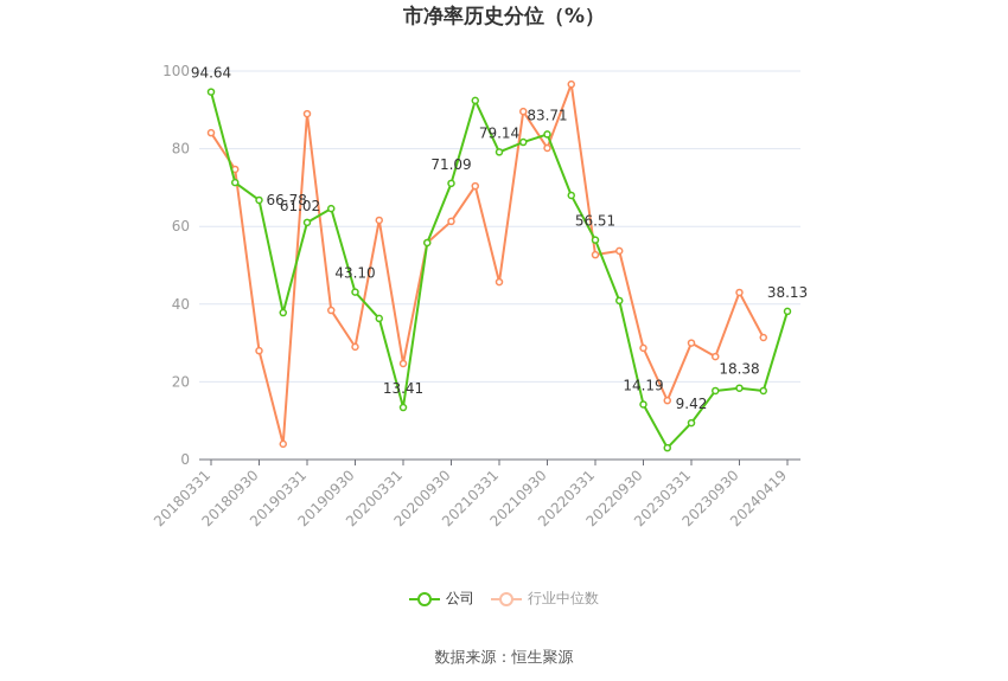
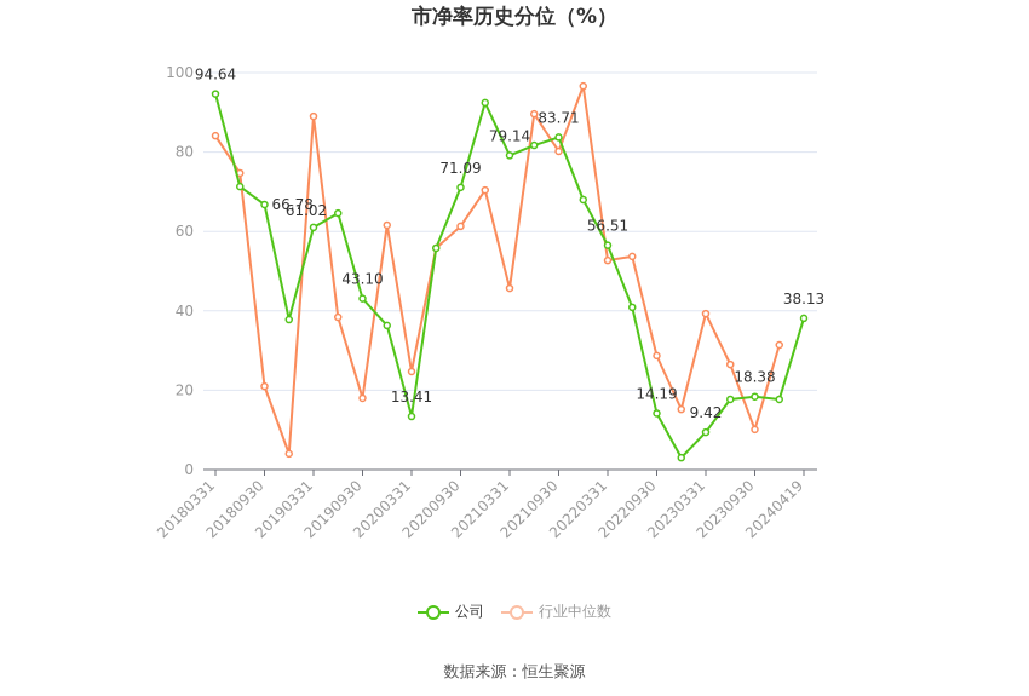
行业中位数/20180930: 28 -> 21
行业中位数/20190930: 29 -> 18
行业中位数/20230331: 30 -> 39
行业中位数/20230930: 43 -> 10
